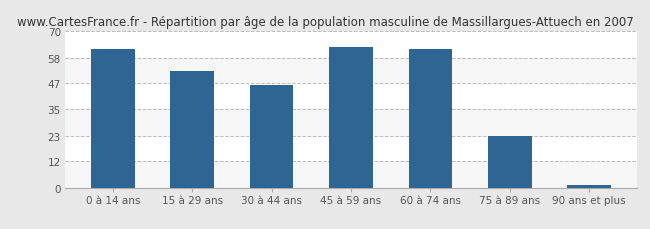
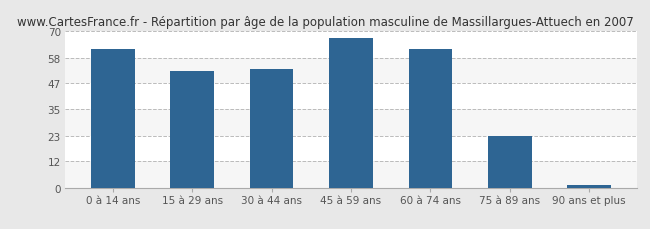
30 à 44 ans: 46 -> 53
45 à 59 ans: 63 -> 67
